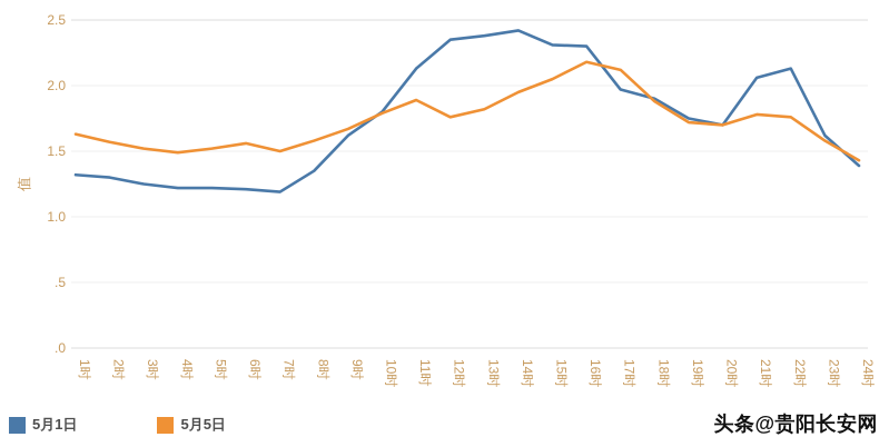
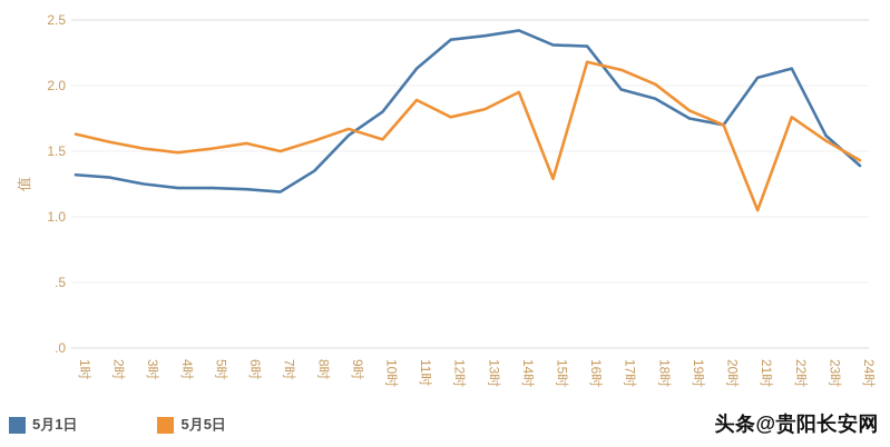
5月5日/10时: 1.79 -> 1.59
5月5日/15时: 2.05 -> 1.29
5月5日/18时: 1.88 -> 2.01
5月5日/19时: 1.72 -> 1.81
5月5日/21时: 1.78 -> 1.05
